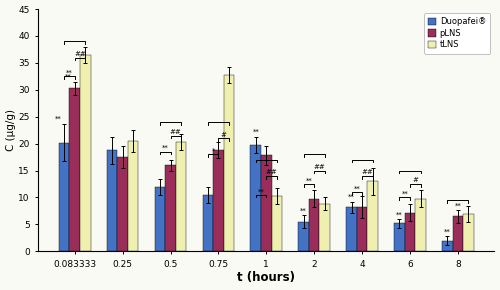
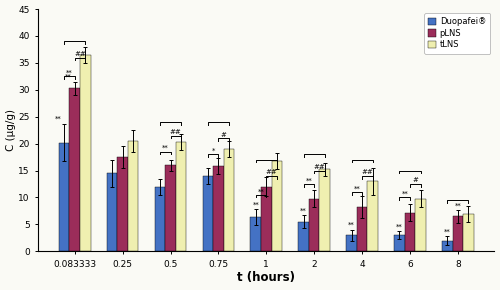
Duopafei®/0.25: 18.8 -> 14.5
Duopafei®/0.75: 10.4 -> 14.0
pLNS/0.75: 18.8 -> 15.8
tLNS/0.75: 32.8 -> 19.0
Duopafei®/1: 19.8 -> 6.3
pLNS/1: 17.8 -> 12.0
tLNS/1: 10.2 -> 16.8
tLNS/2: 8.8 -> 15.2
Duopafei®/4: 8.2 -> 3.0
Duopafei®/6: 5.2 -> 3.0
